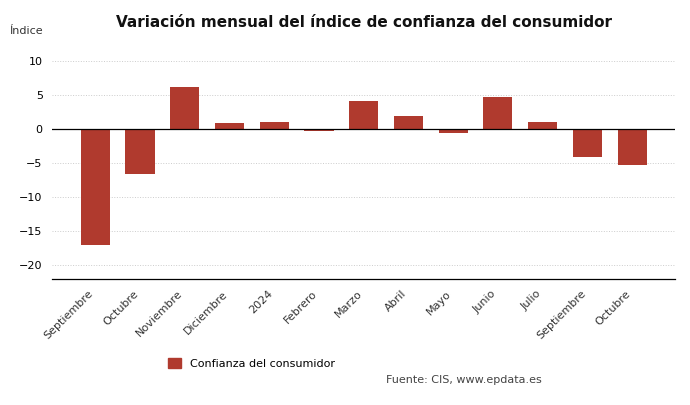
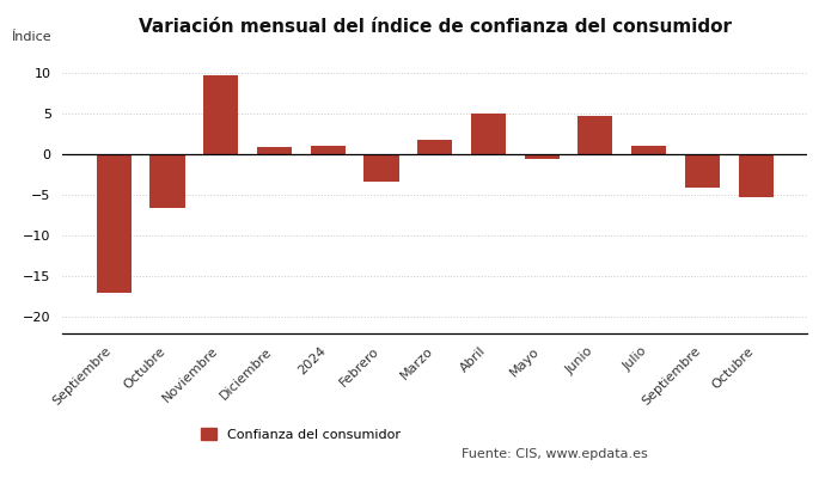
Noviembre: 6.2 -> 9.8
Febrero: -0.2 -> -3.4
Marzo: 4.2 -> 1.8
Abril: 2.0 -> 5.0
